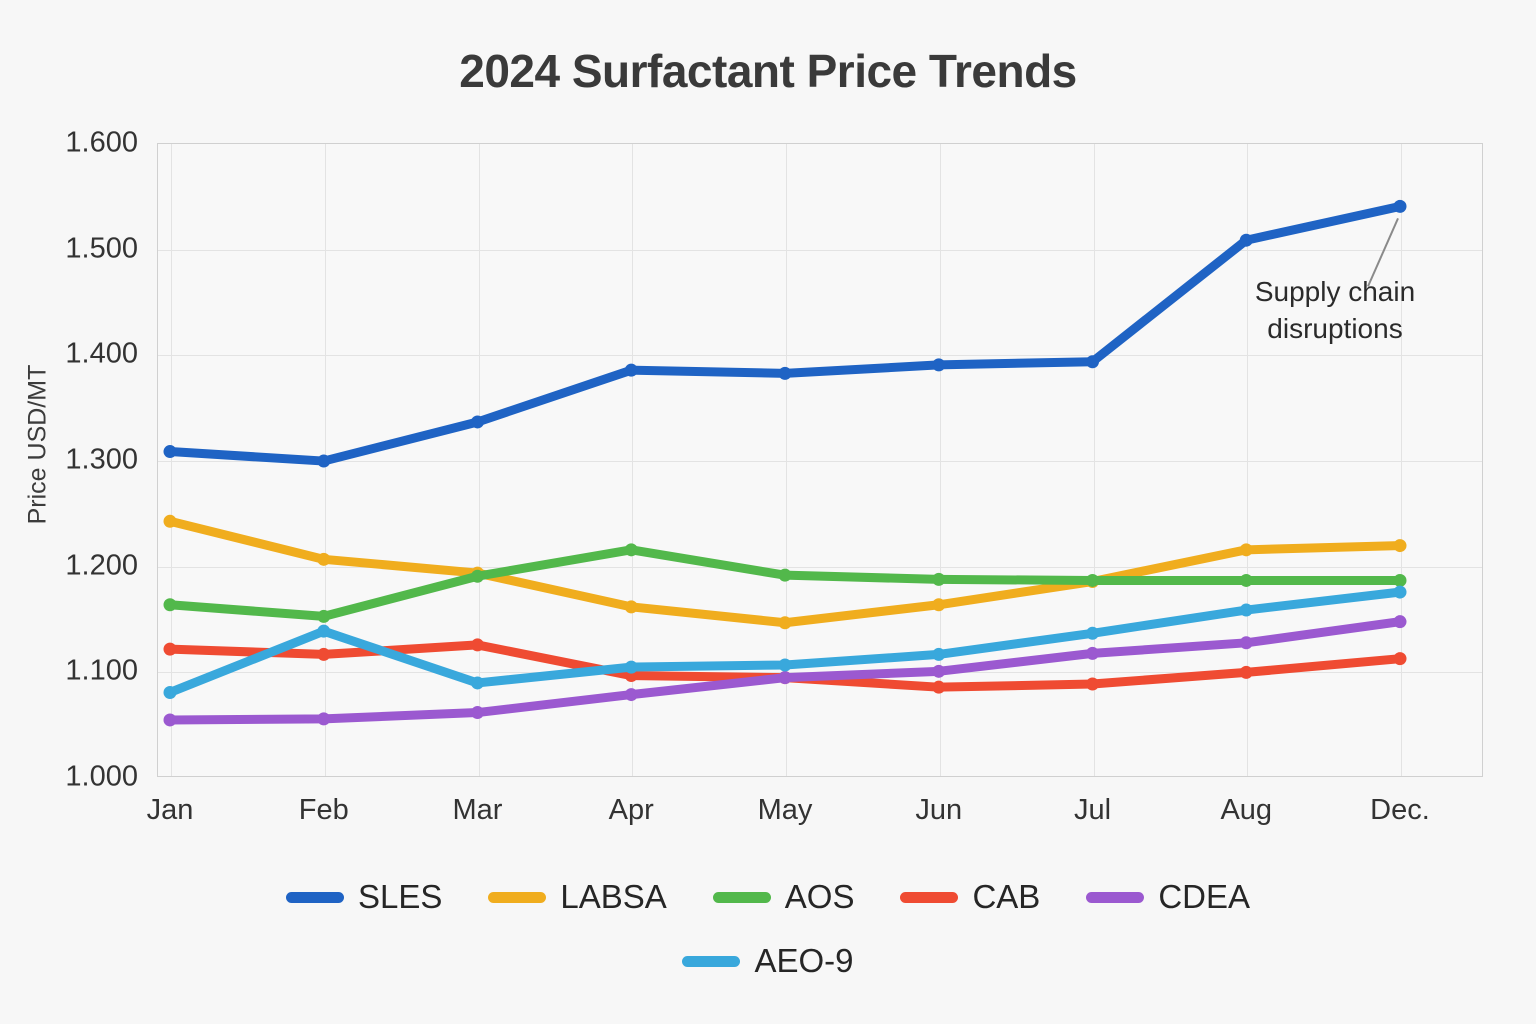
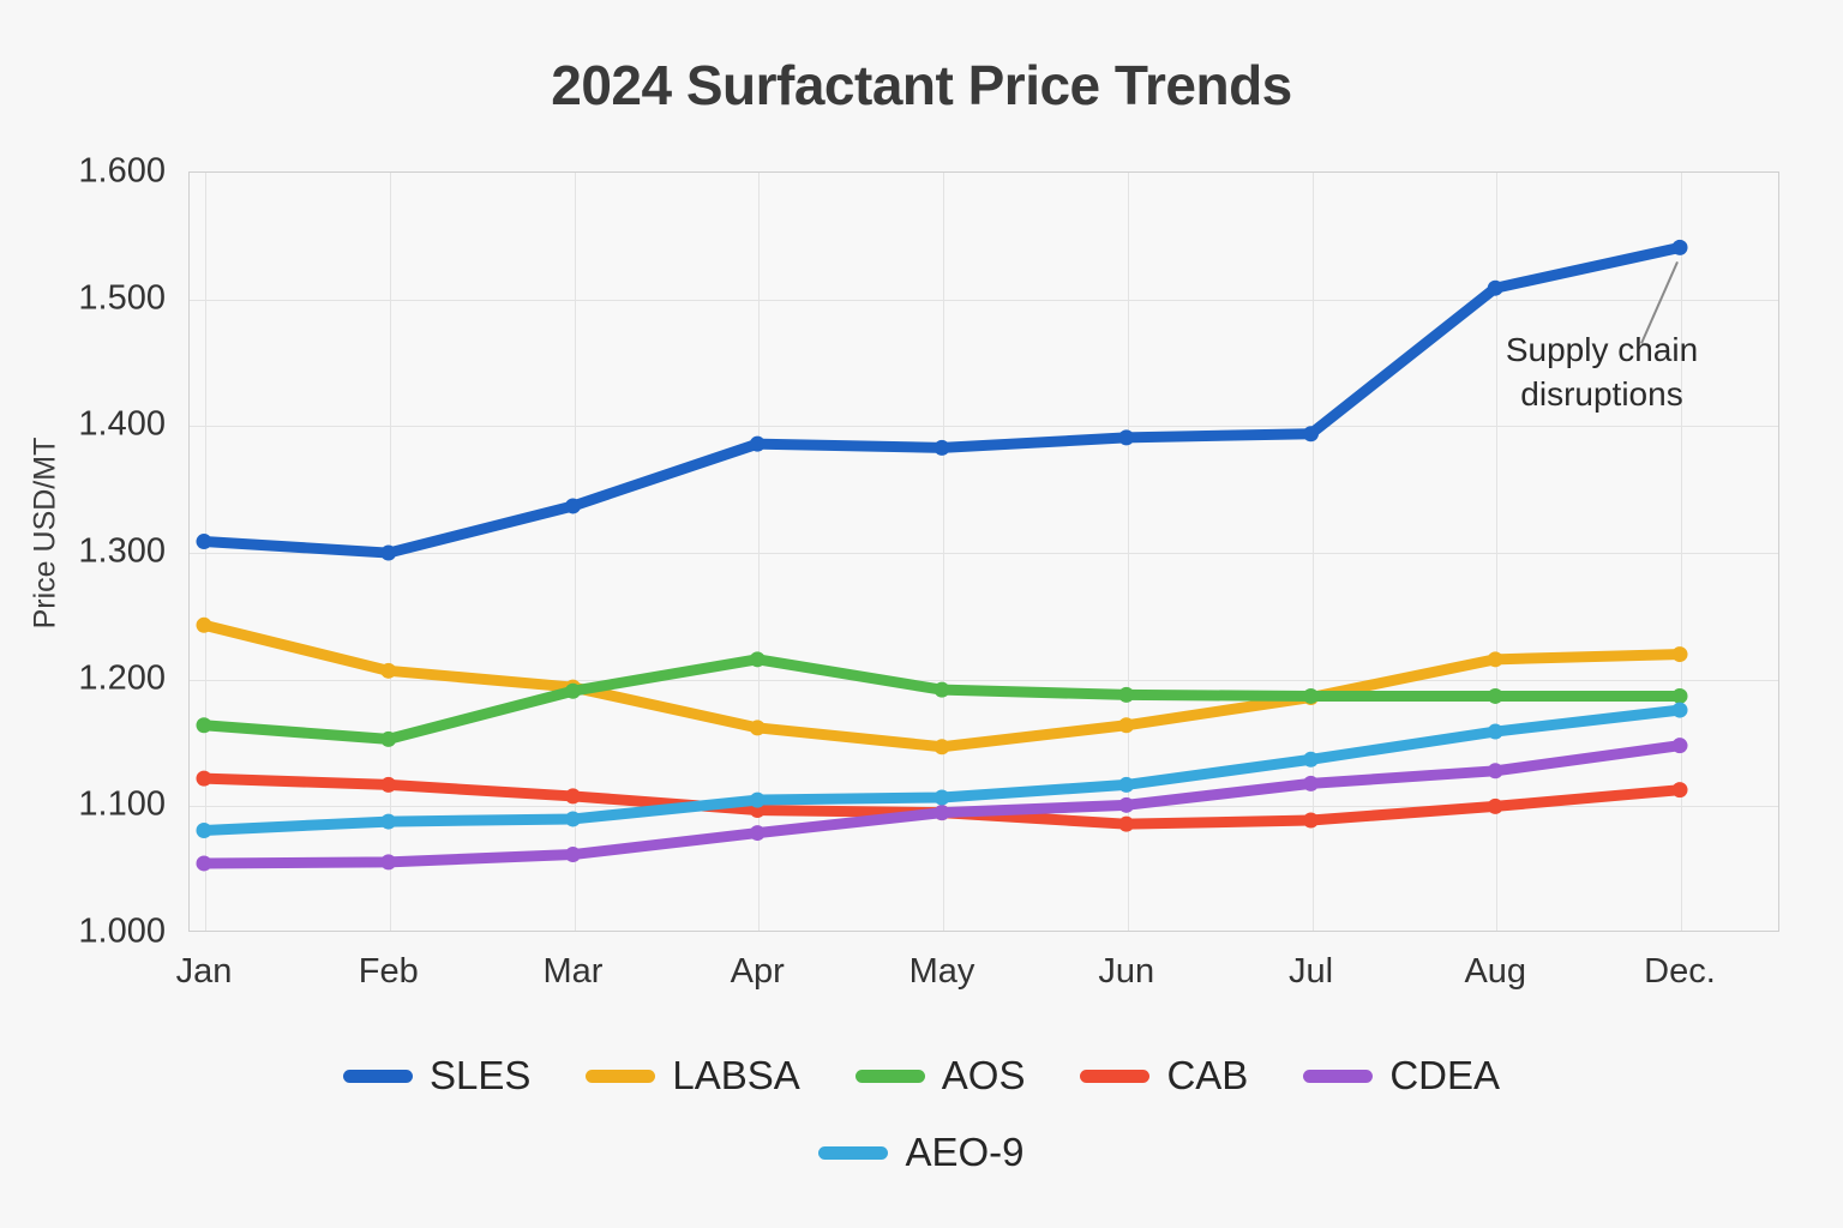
AEO-9/Feb: 1.138 -> 1.087
CAB/Mar: 1.125 -> 1.107
